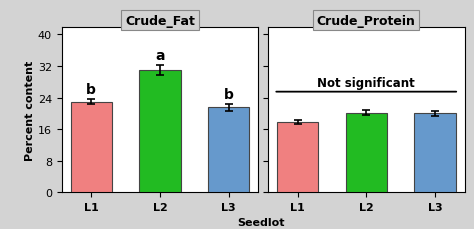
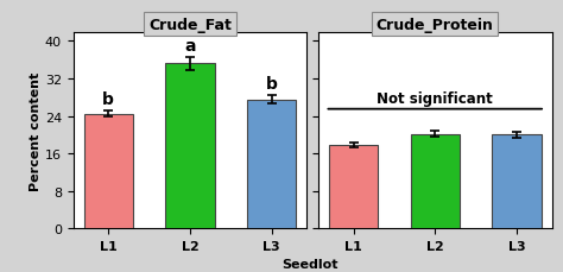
Crude_Fat/L1: 23.0 -> 24.5
Crude_Fat/L2: 31.0 -> 35.2
Crude_Fat/L3: 21.5 -> 27.5
